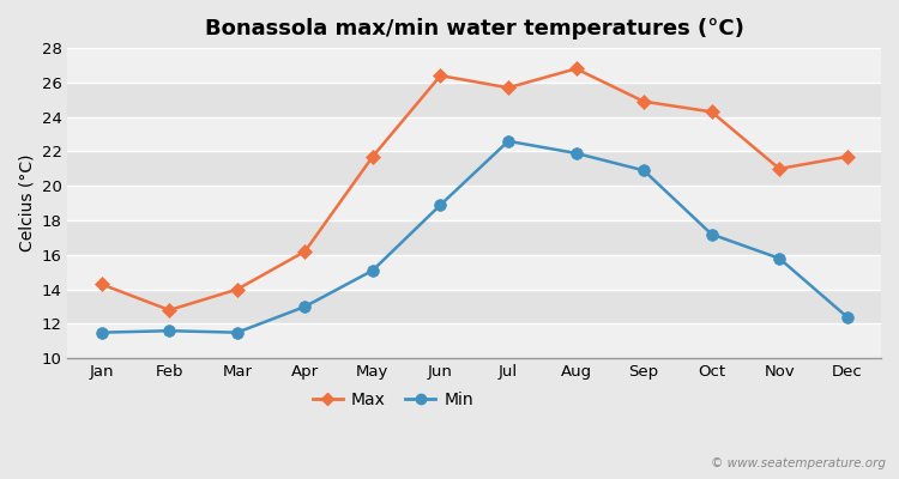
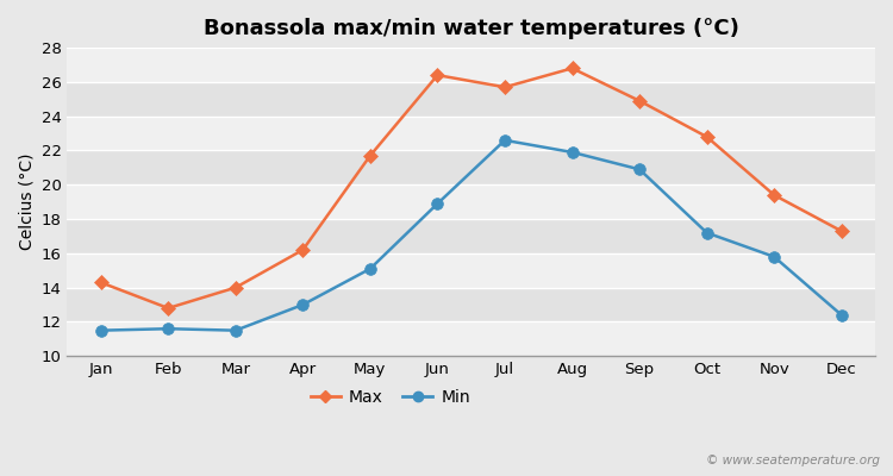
Max/Oct: 24.3 -> 22.8
Max/Nov: 21.0 -> 19.4
Max/Dec: 21.7 -> 17.3
